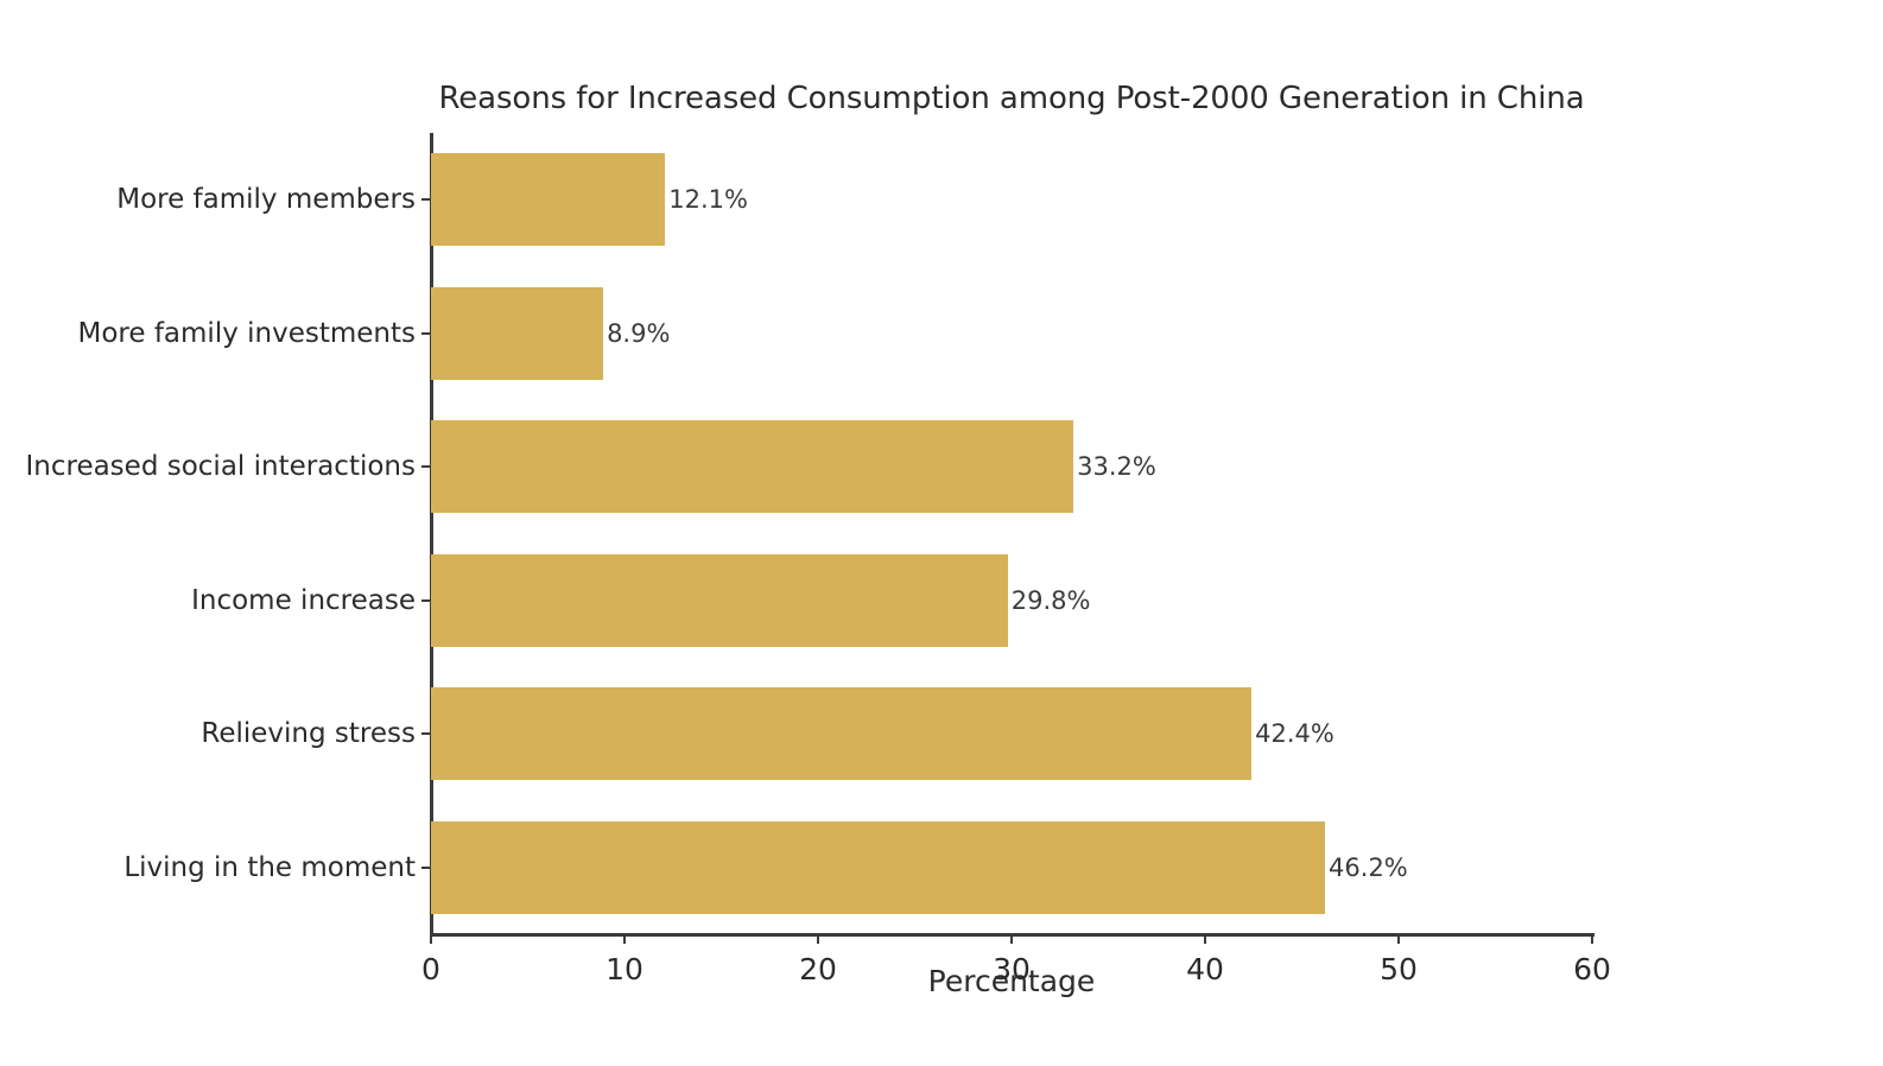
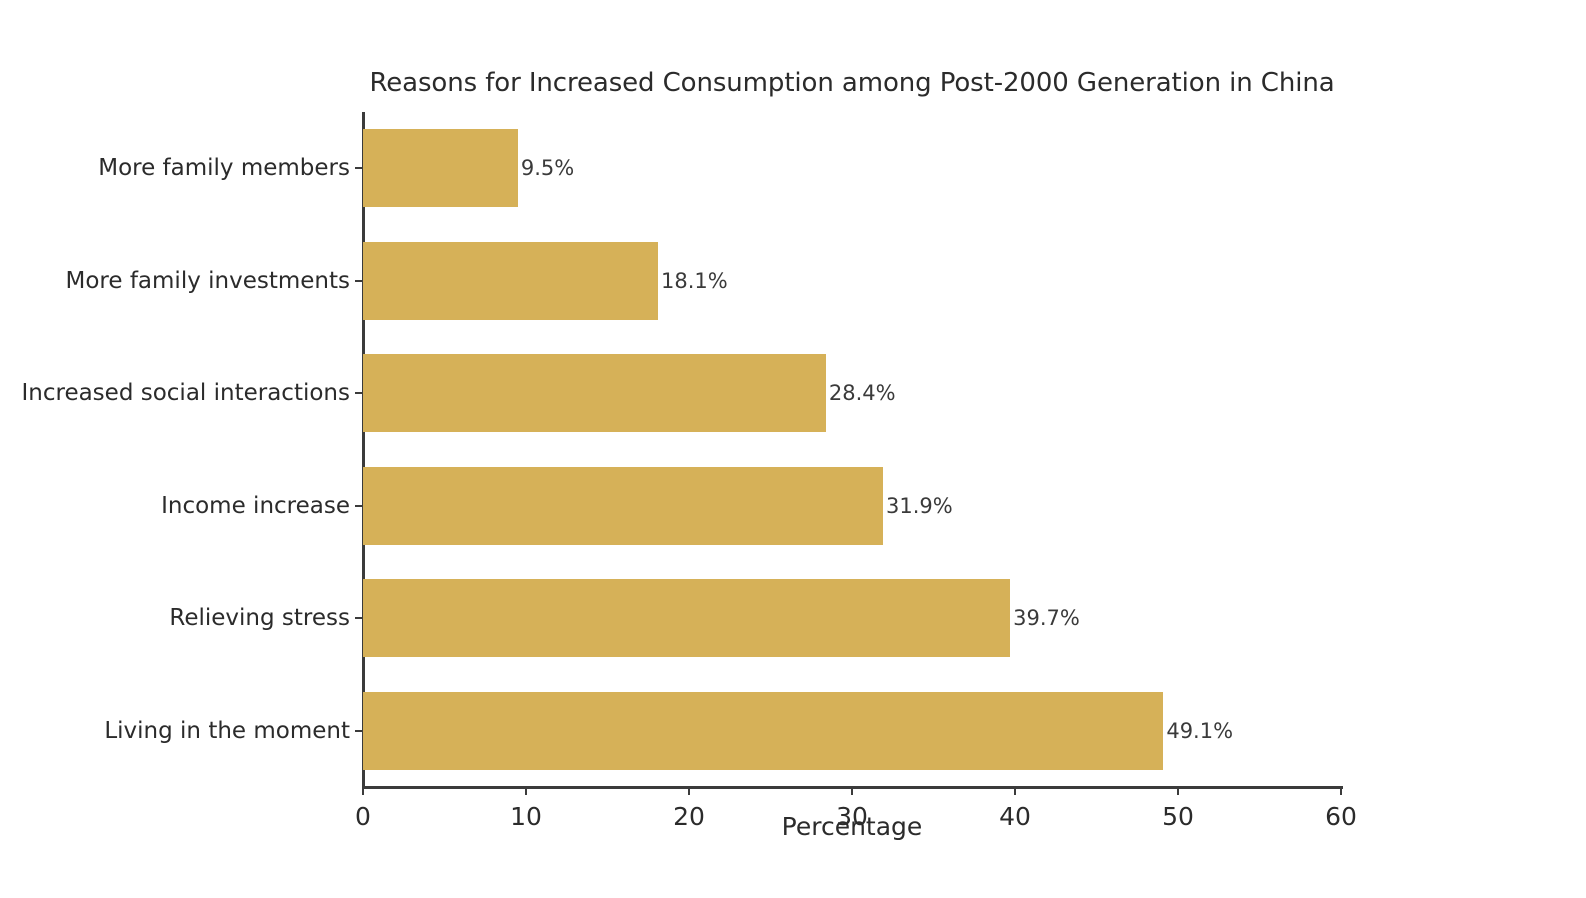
More family members: 12.1% -> 9.5%
More family investments: 8.9% -> 18.1%
Increased social interactions: 33.2% -> 28.4%
Income increase: 29.8% -> 31.9%
Relieving stress: 42.4% -> 39.7%
Living in the moment: 46.2% -> 49.1%
